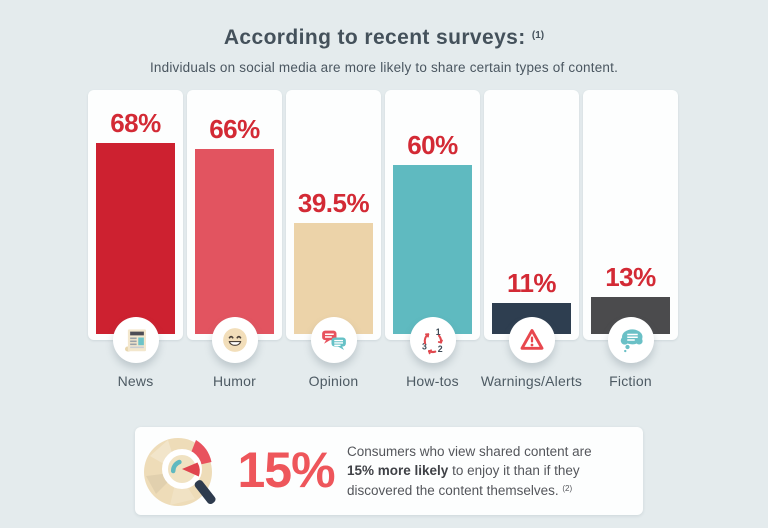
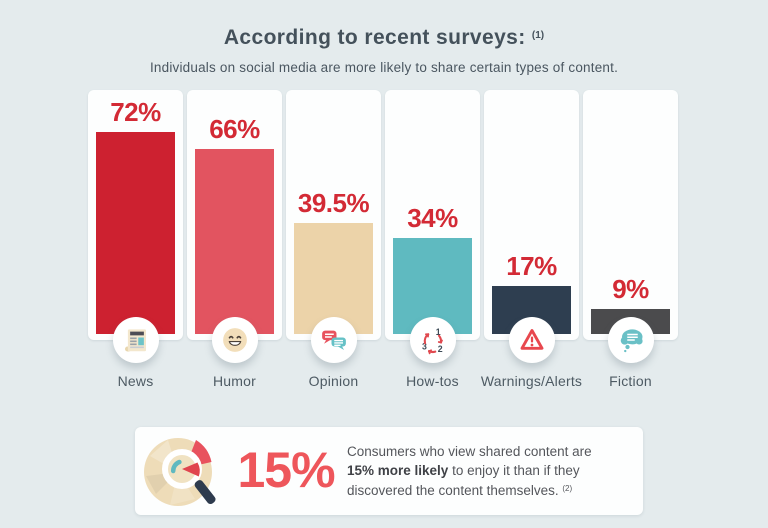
News: 68% -> 72%
How-tos: 60% -> 34%
Warnings/Alerts: 11% -> 17%
Fiction: 13% -> 9%
